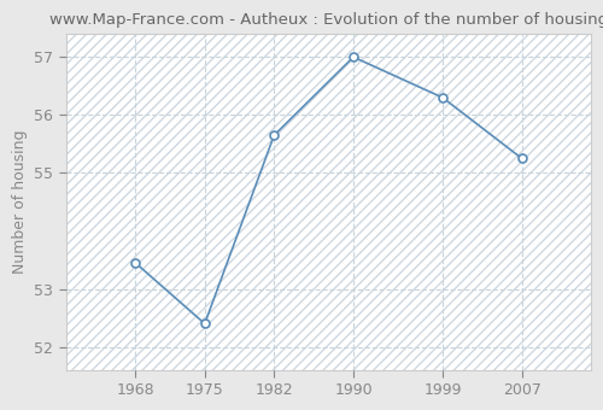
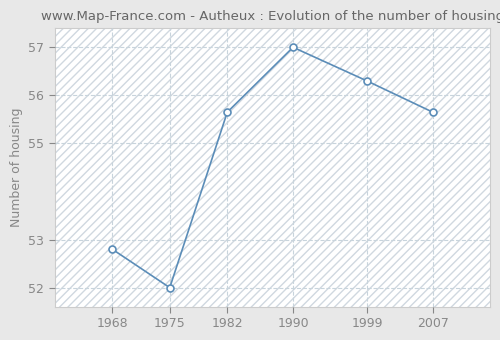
1968: 53.45 -> 52.80
1975: 52.40 -> 52.00
2007: 55.25 -> 55.65
